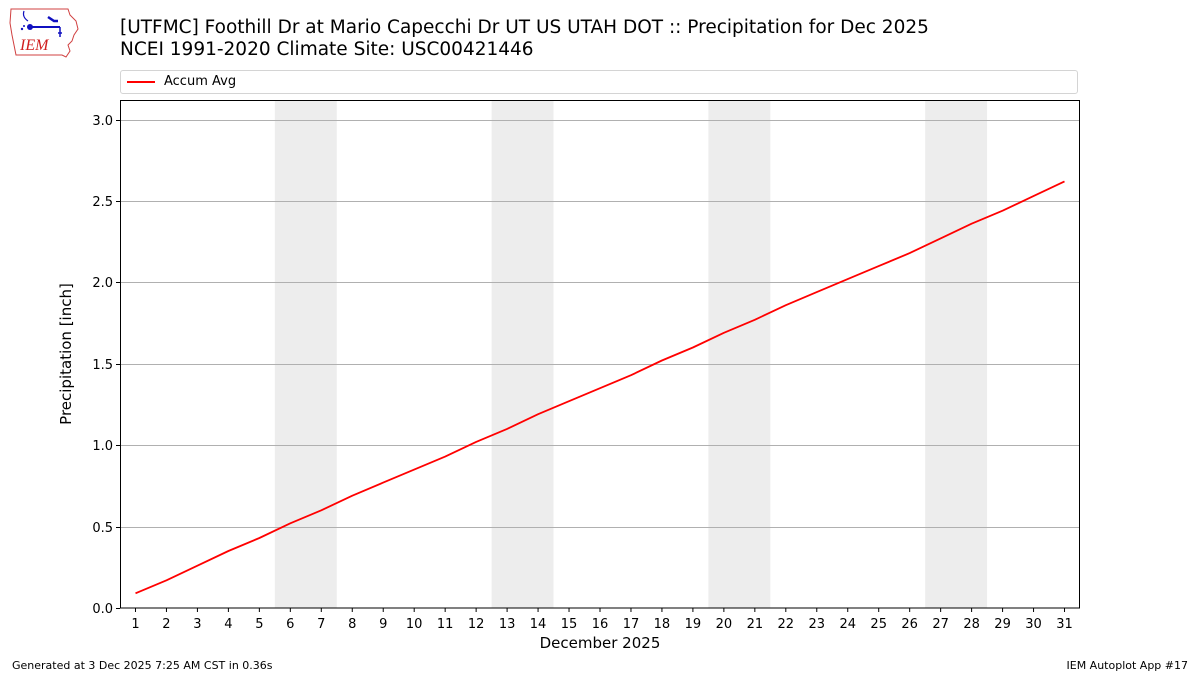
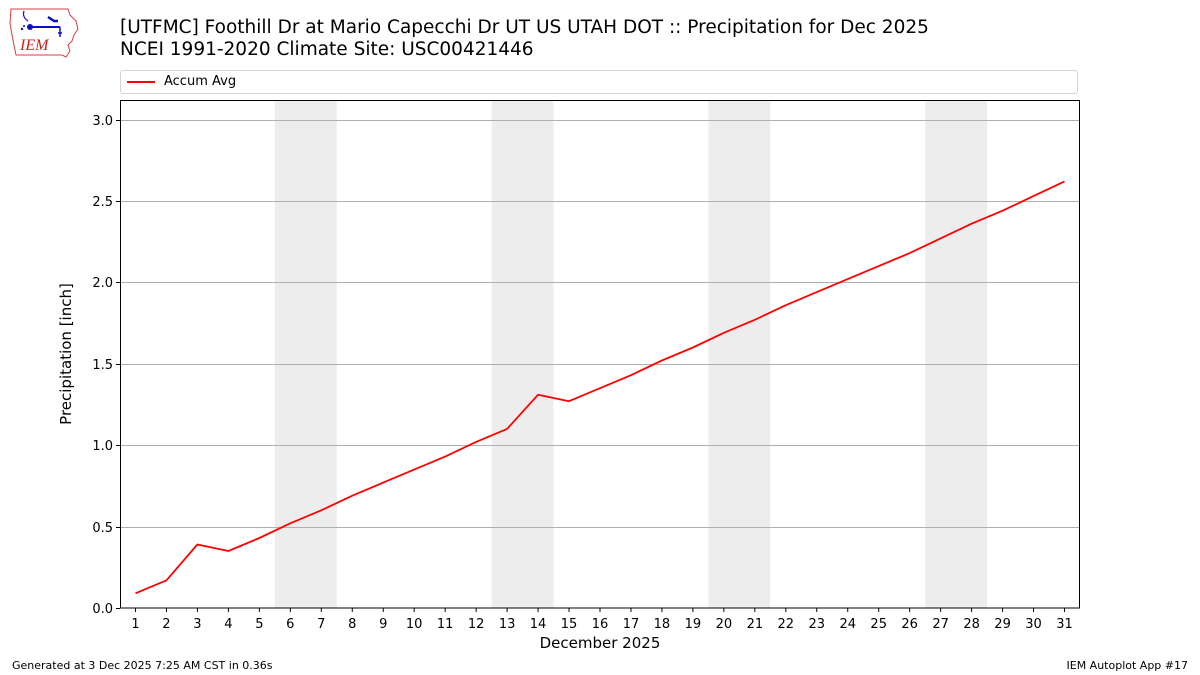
3: 0.26 -> 0.39
14: 1.19 -> 1.31
